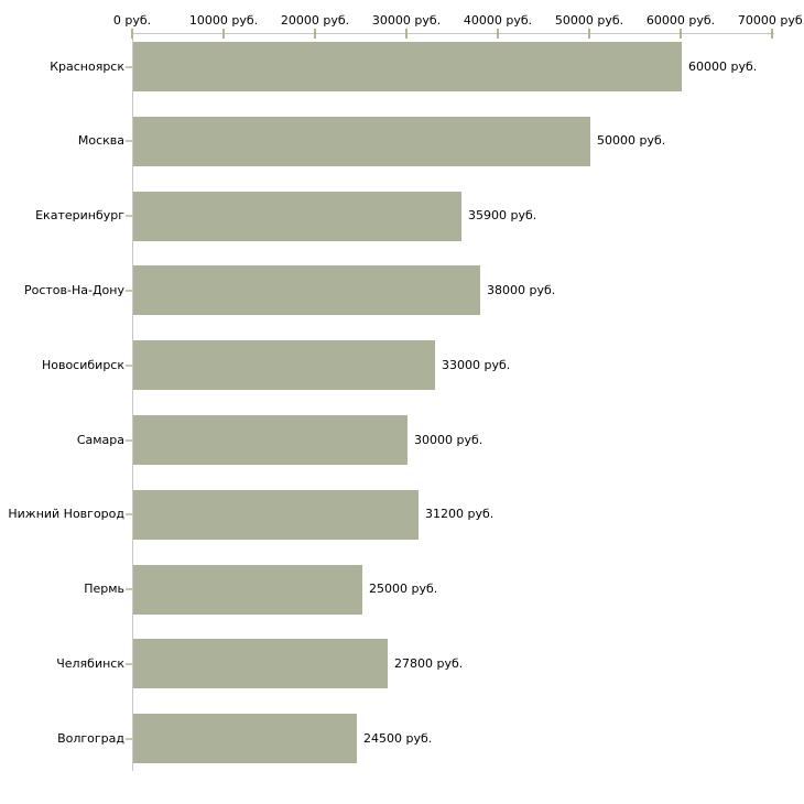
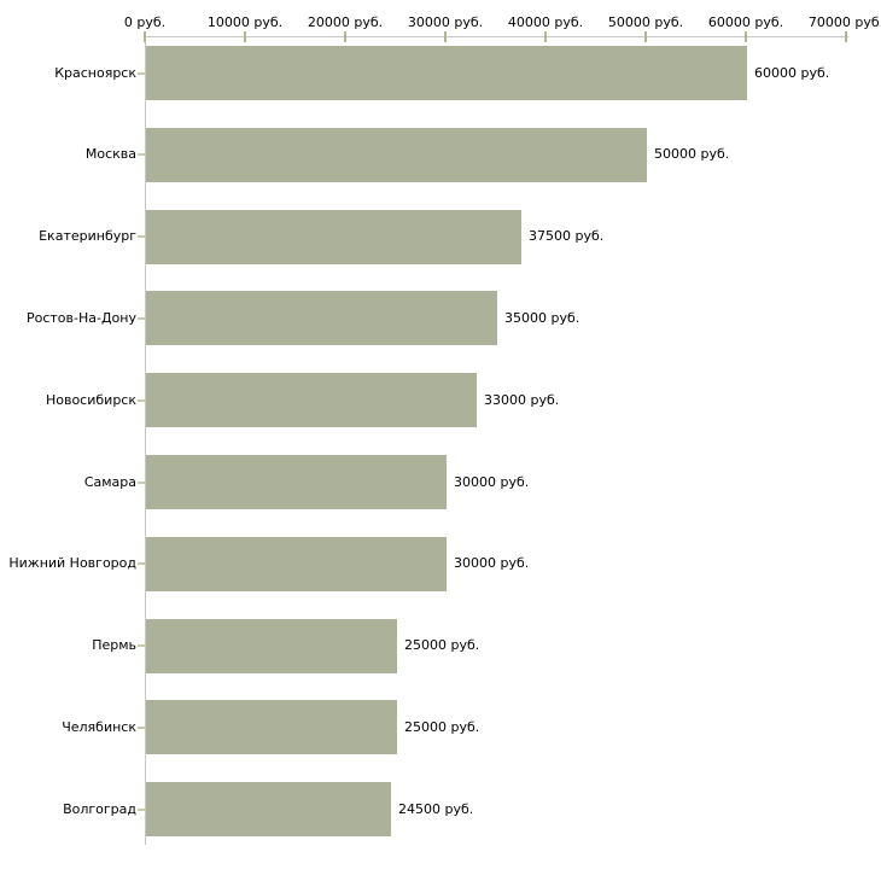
Екатеринбург: 35900 -> 37500
Ростов-На-Дону: 38000 -> 35000
Нижний Новгород: 31200 -> 30000
Челябинск: 27800 -> 25000
